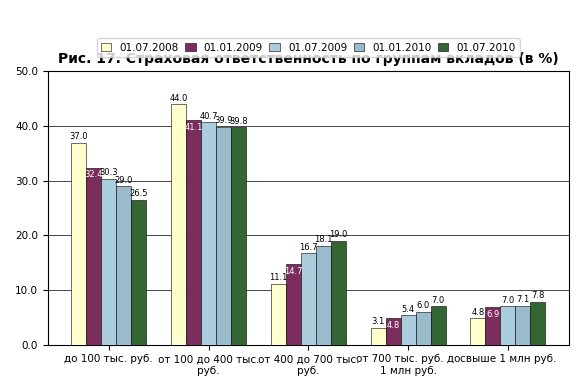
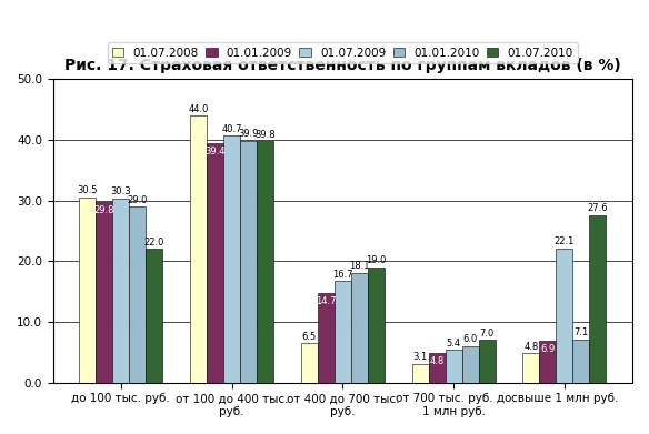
01.07.2008/до 100 тыс. руб.: 37.0 -> 30.5
01.01.2009/до 100 тыс. руб.: 32.4 -> 29.8
01.07.2010/до 100 тыс. руб.: 26.5 -> 22.0
01.01.2009/от 100 до 400 тыс. руб.: 41.1 -> 39.4
01.07.2008/от 400 до 700 тыс. руб.: 11.1 -> 6.5
01.07.2009/свыше 1 млн руб.: 7.0 -> 22.1
01.07.2010/свыше 1 млн руб.: 7.8 -> 27.6
